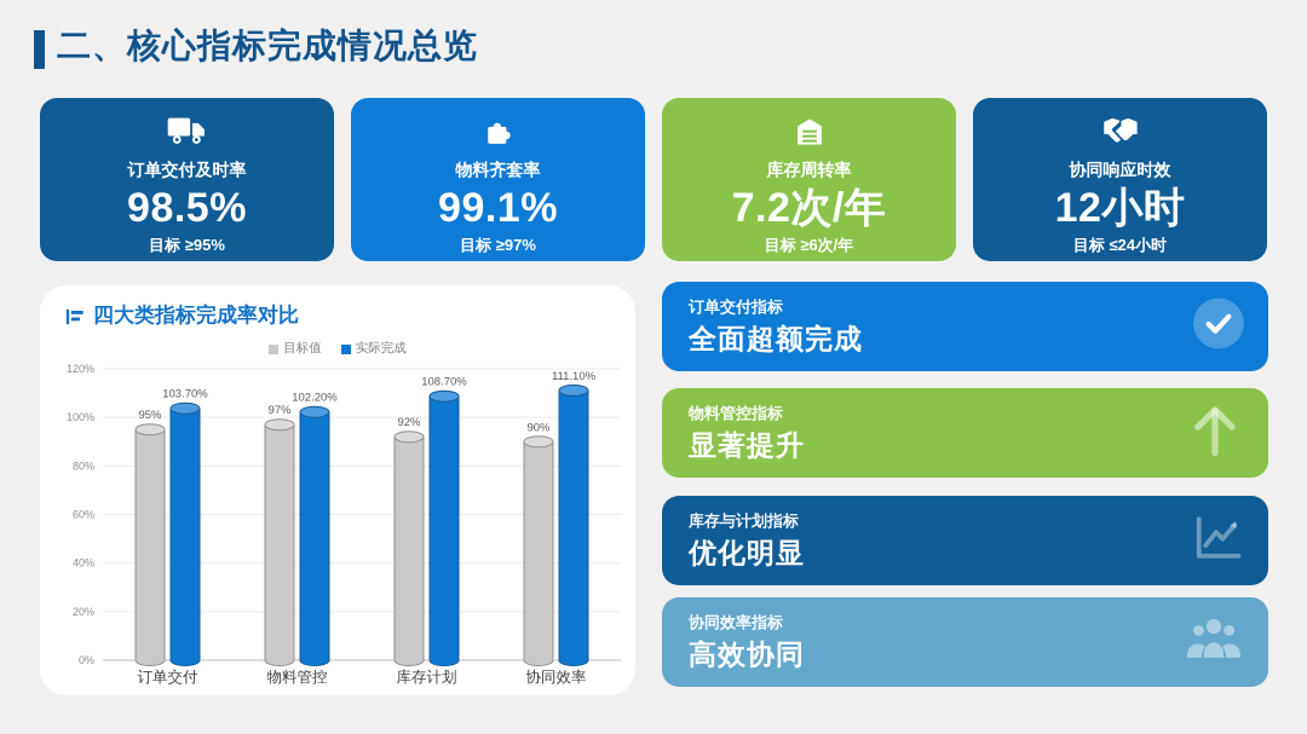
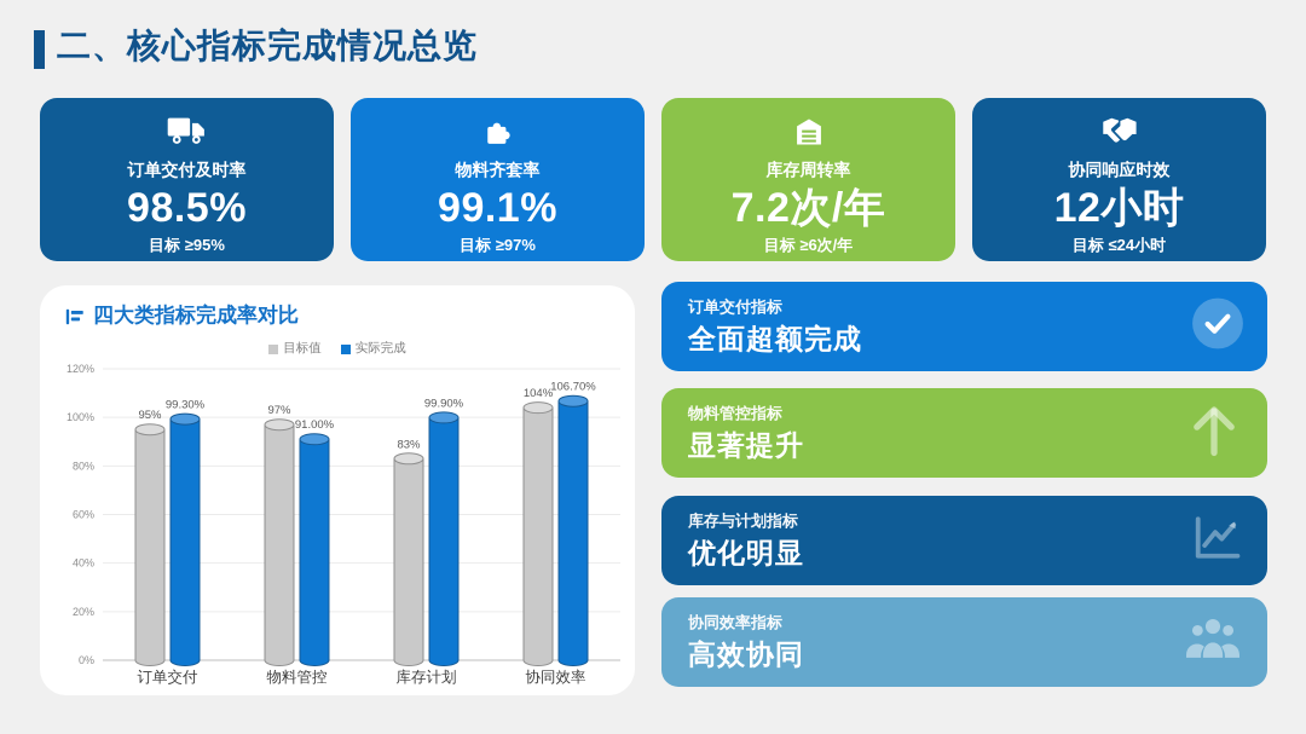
实际完成/订单交付: 103.70% -> 99.30%
实际完成/物料管控: 102.20% -> 91.00%
目标值/库存计划: 92% -> 83%
实际完成/库存计划: 108.70% -> 99.90%
目标值/协同效率: 90% -> 104%
实际完成/协同效率: 111.10% -> 106.70%
